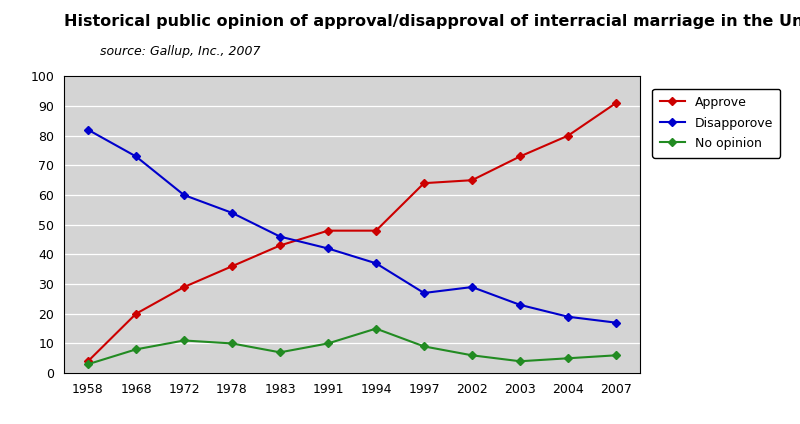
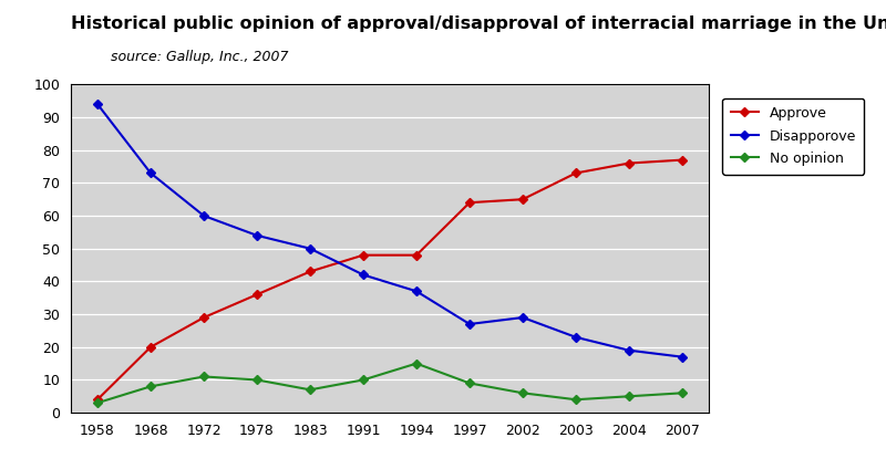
Disapporove/1958: 82 -> 94
Disapporove/1983: 46 -> 50
Approve/2004: 80 -> 76
Approve/2007: 91 -> 77
